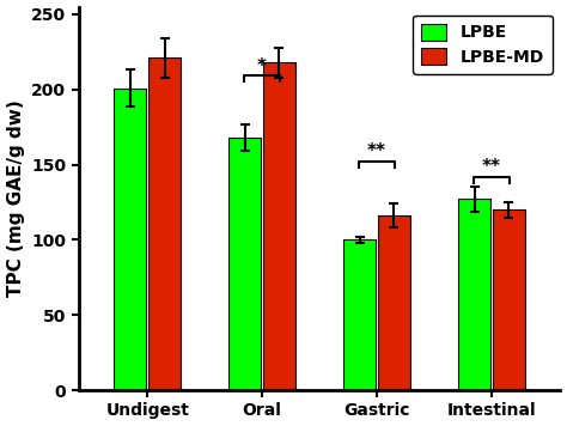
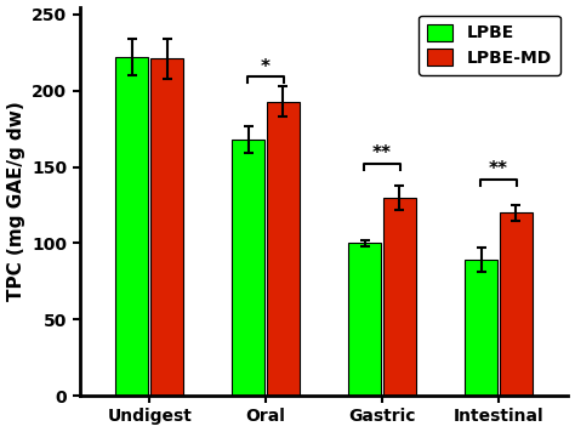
LPBE/Undigest: 201 -> 222
LPBE-MD/Oral: 218 -> 193
LPBE-MD/Gastric: 116 -> 130
LPBE/Intestinal: 127 -> 89
